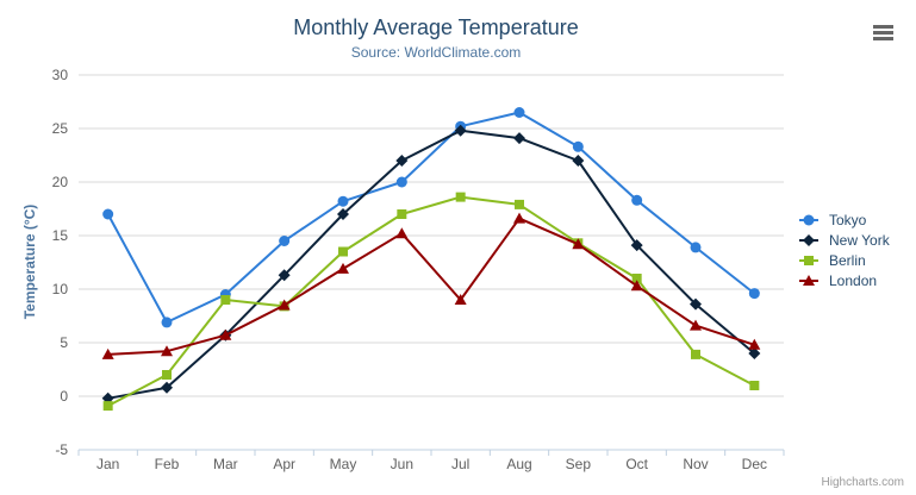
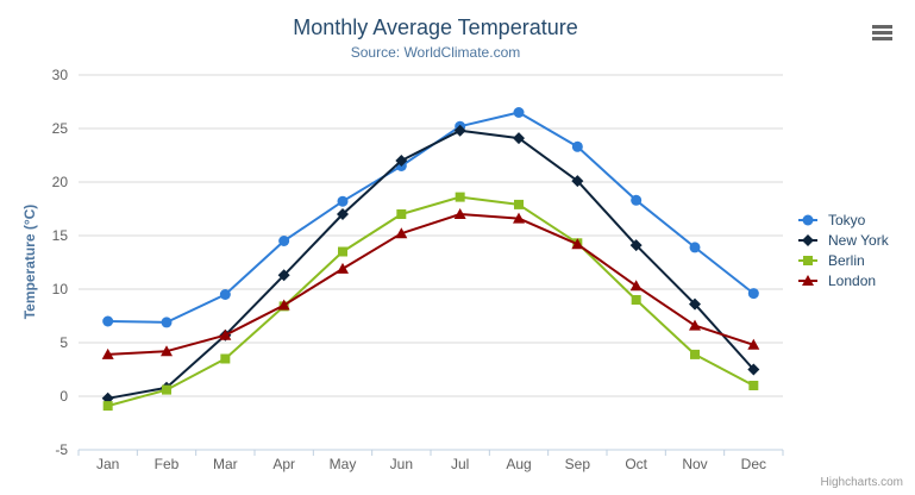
Tokyo/Jan: 17 -> 7
Berlin/Feb: 2 -> 1
Berlin/Mar: 9 -> 4
Tokyo/Jun: 20 -> 22
London/Jul: 9 -> 17
New York/Sep: 22 -> 20
Berlin/Oct: 11 -> 9
New York/Dec: 4 -> 2
